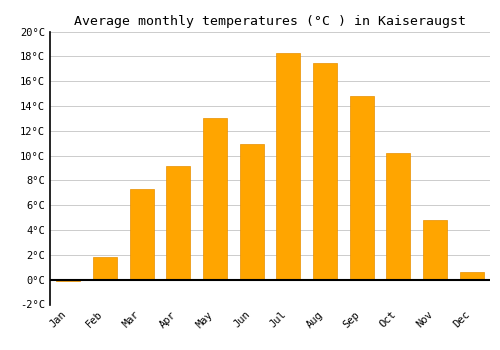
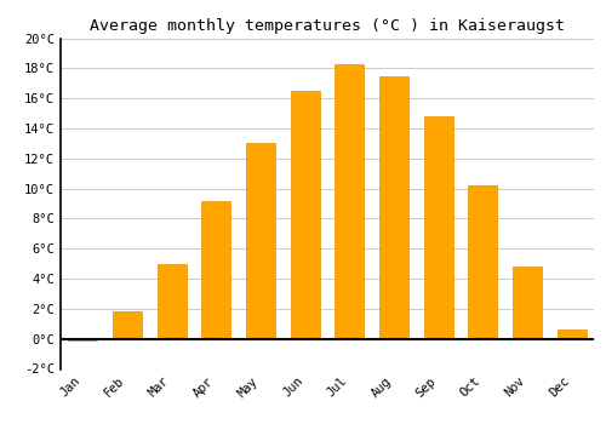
Mar: 7.3°C -> 5.0°C
Jun: 10.9°C -> 16.5°C
